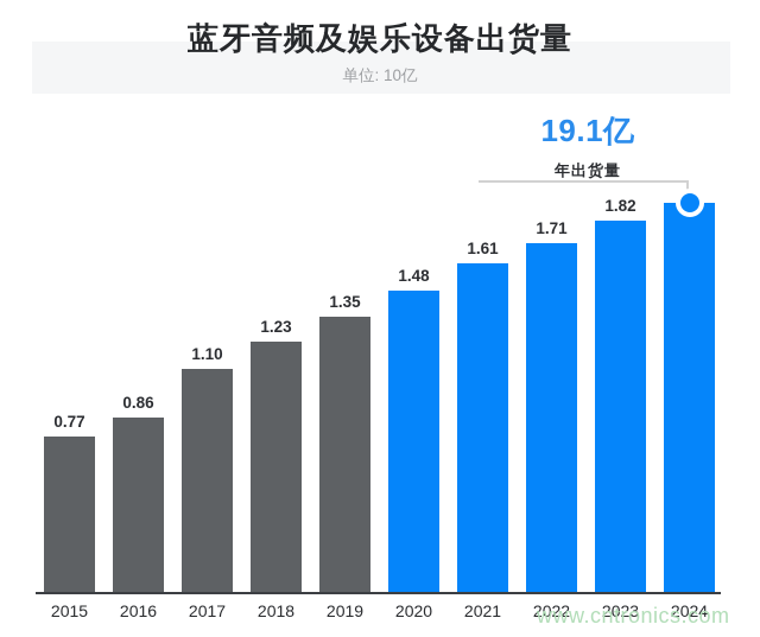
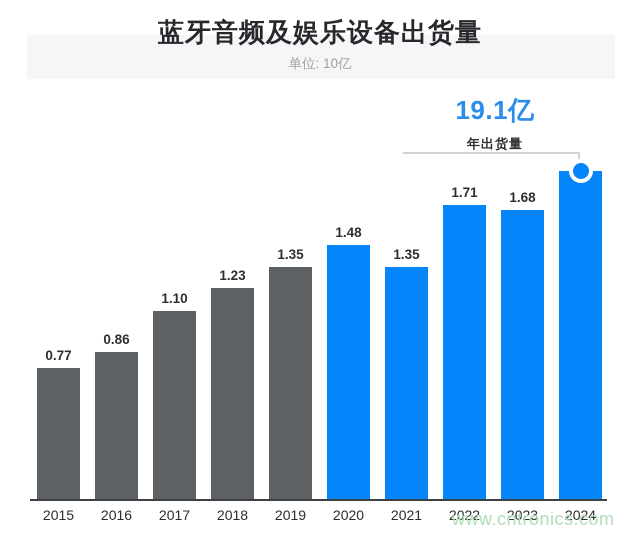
2021: 1.61 -> 1.35
2023: 1.82 -> 1.68
